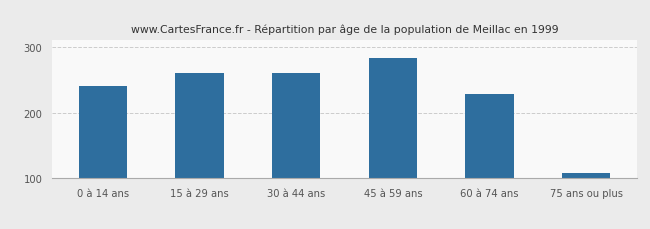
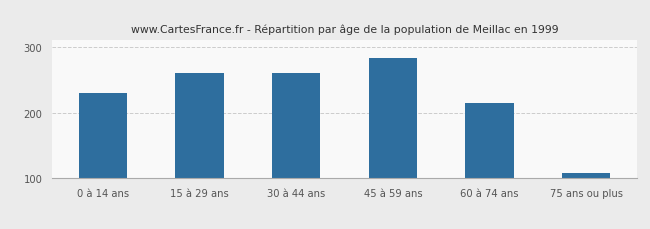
0 à 14 ans: 240 -> 230
60 à 74 ans: 228 -> 215
